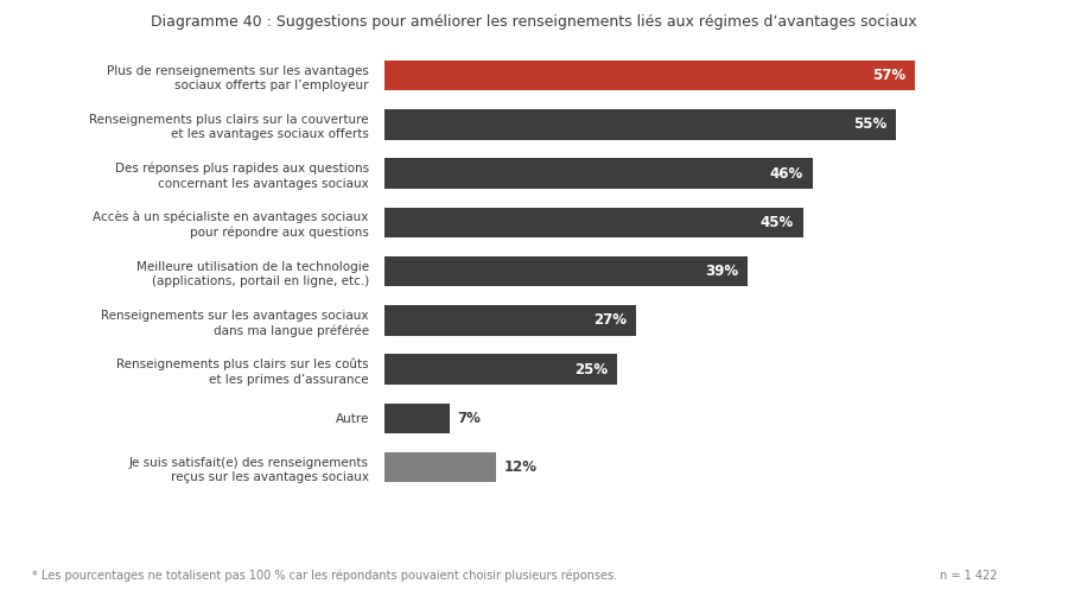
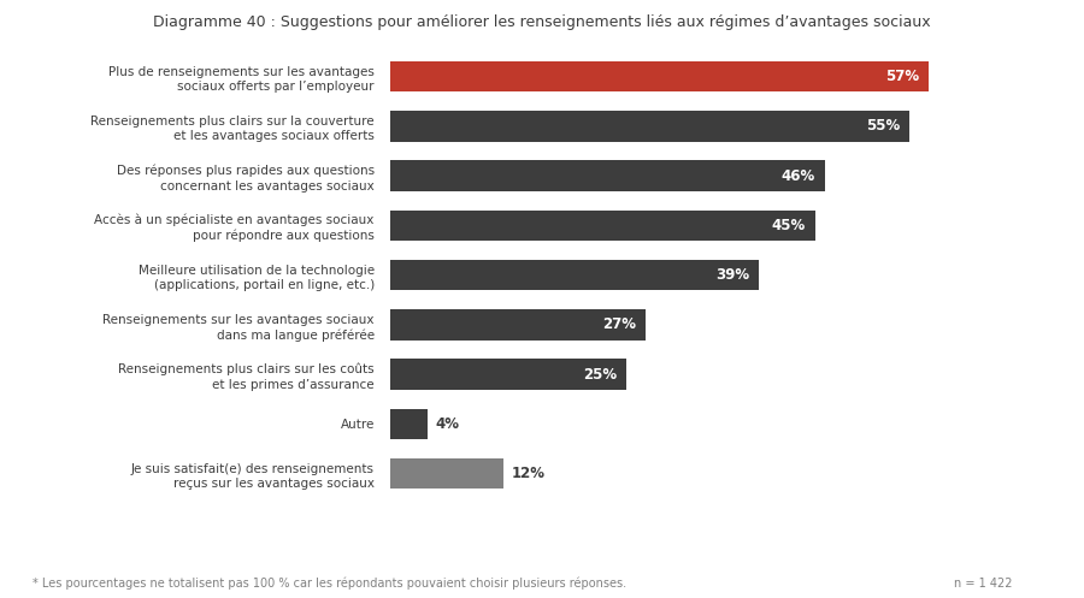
Autre: 7% -> 4%
